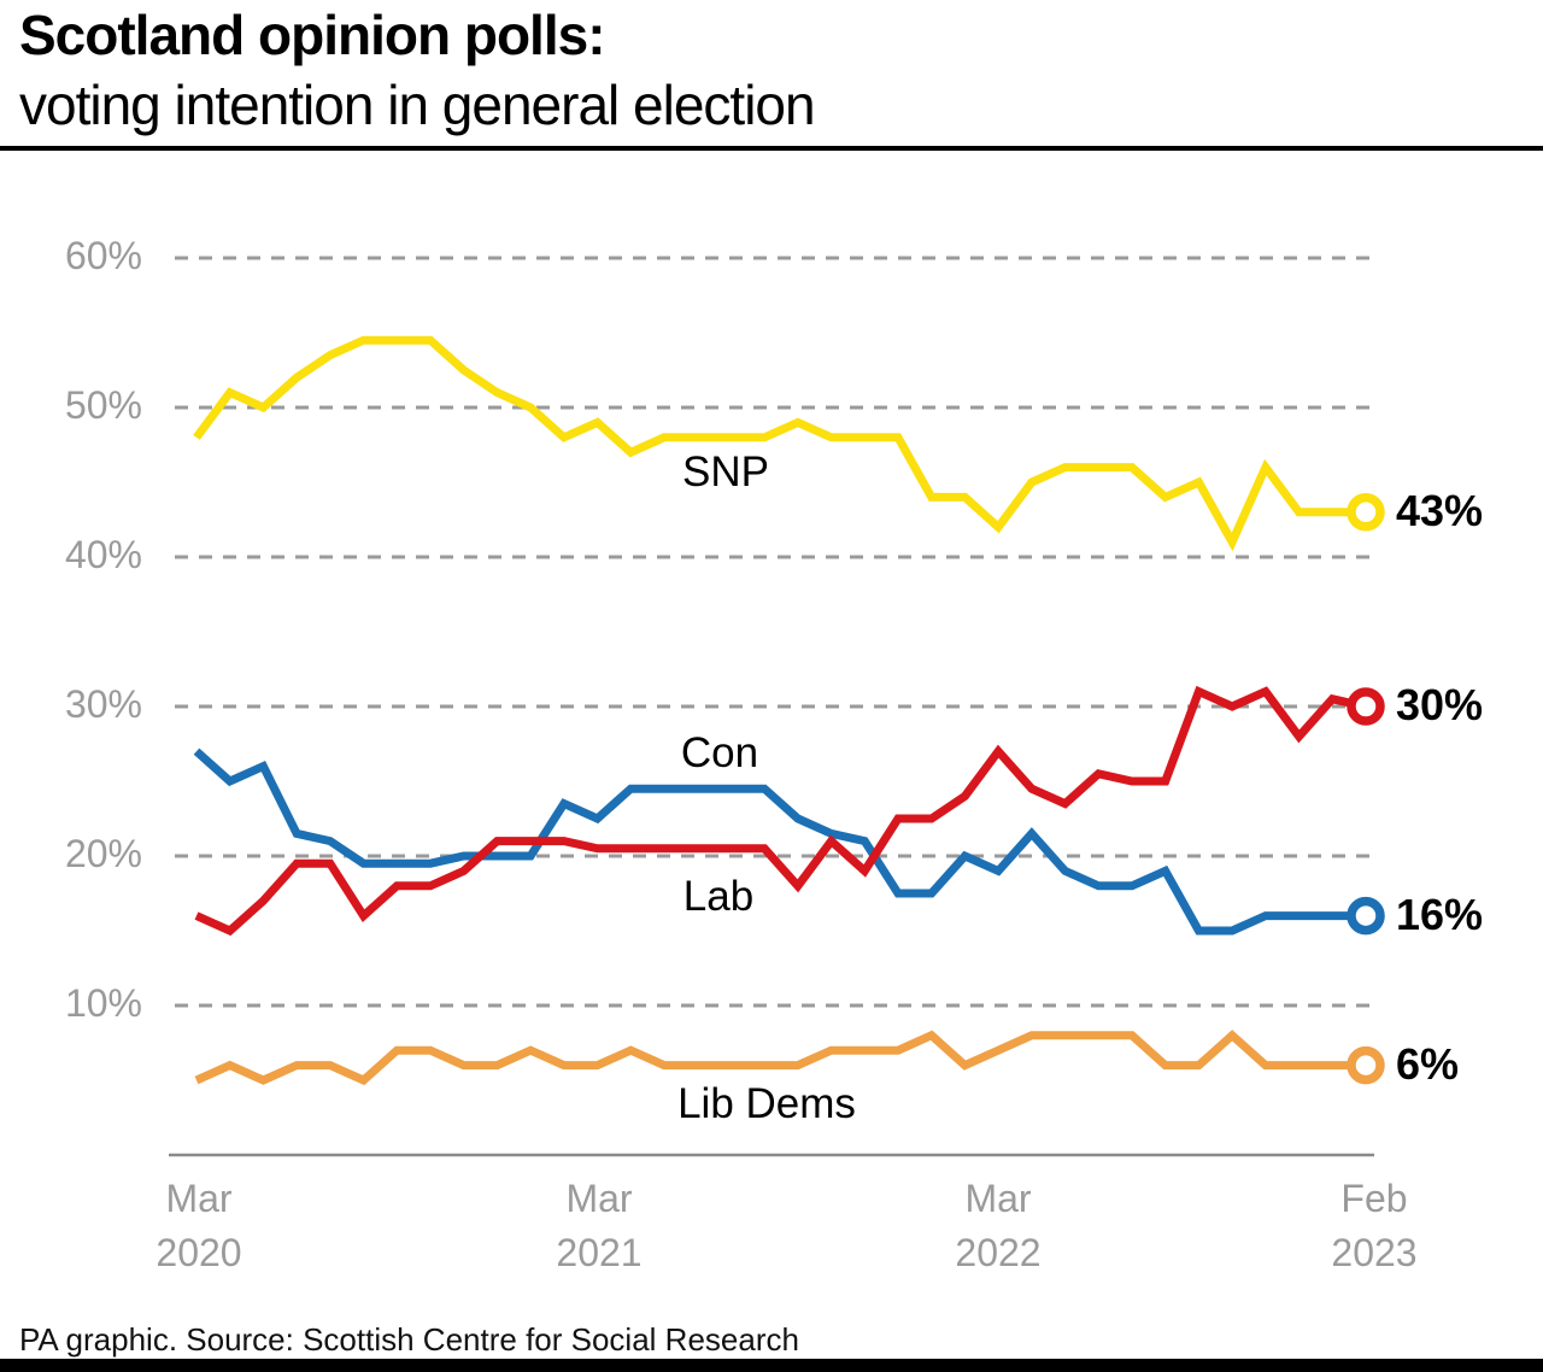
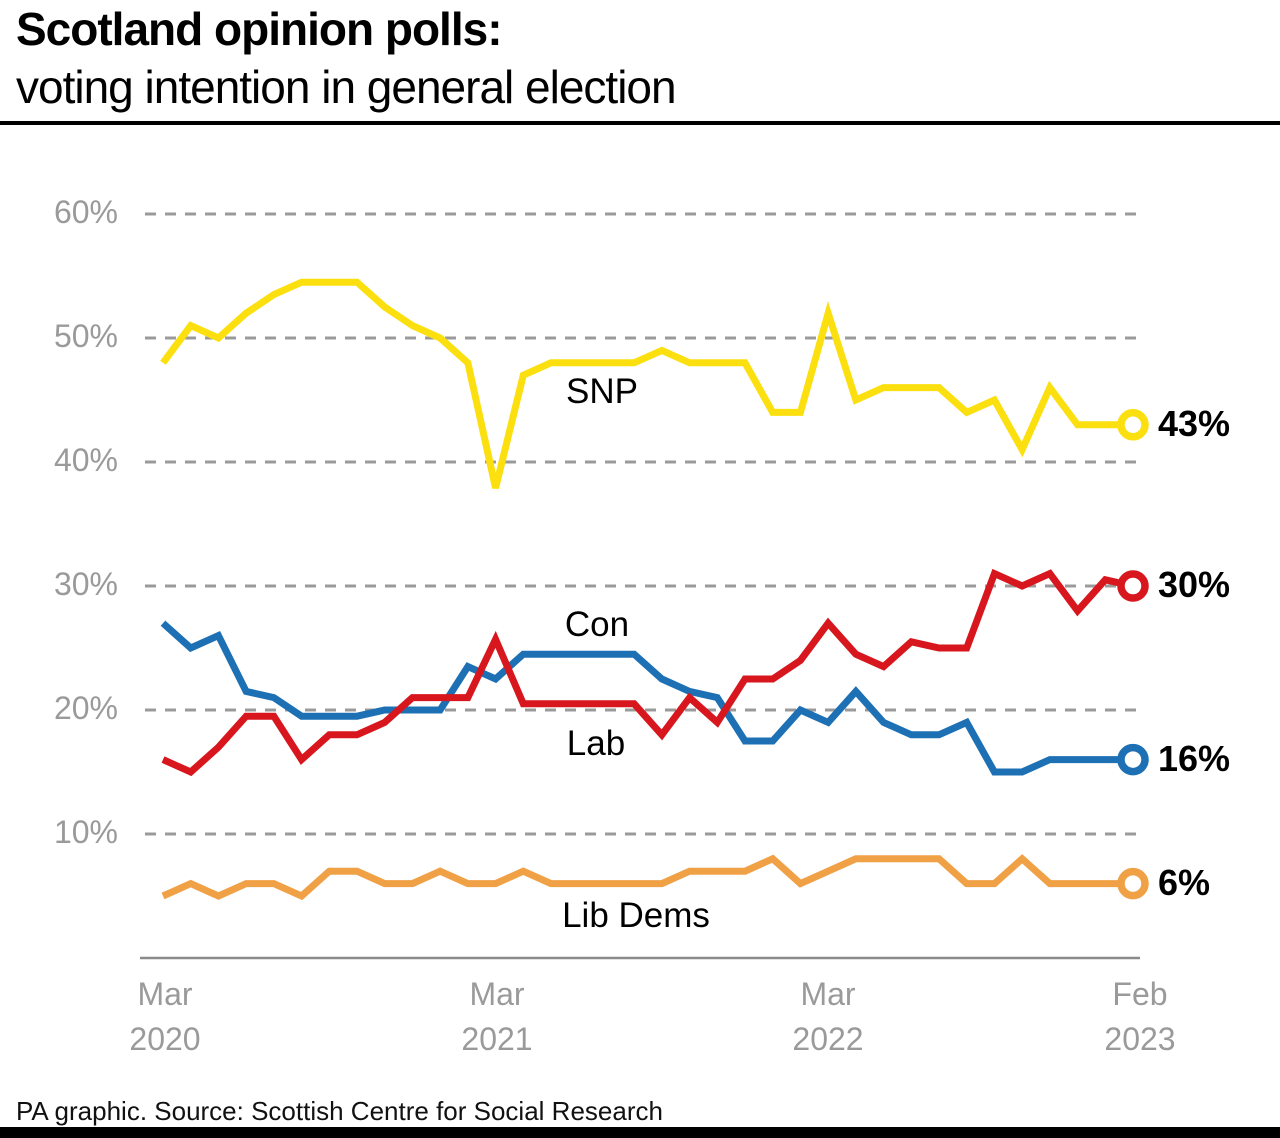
SNP/Mar 2021: 49.0% -> 37.9%
Con/Mar 2021: 20.5% -> 25.7%
SNP/Mar 2022: 42.0% -> 52.0%
